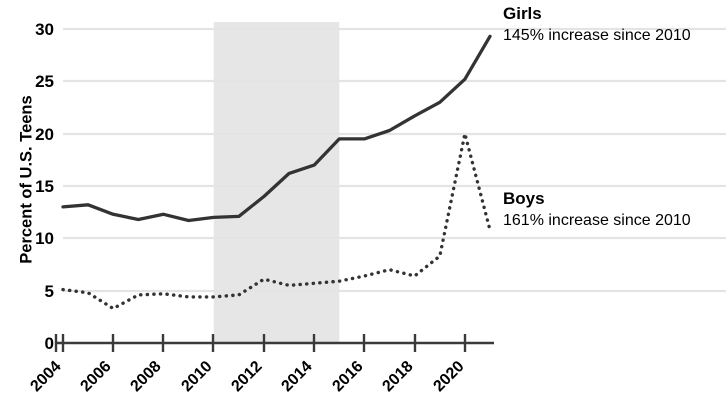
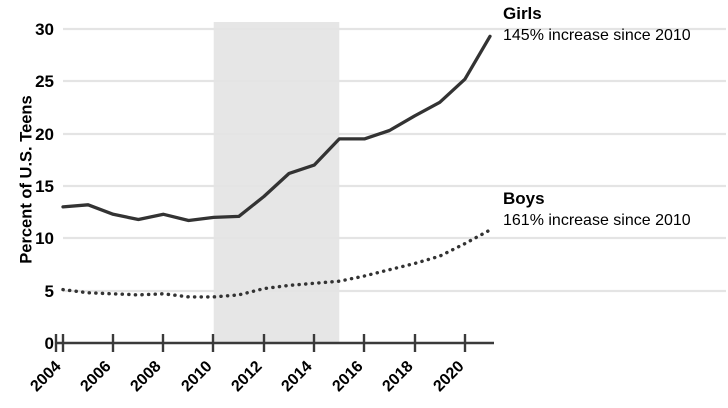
Boys/2006: 3.3 -> 4.7
Boys/2012: 6.1 -> 5.2
Boys/2018: 6.4 -> 7.6
Boys/2020: 20.0 -> 9.5
